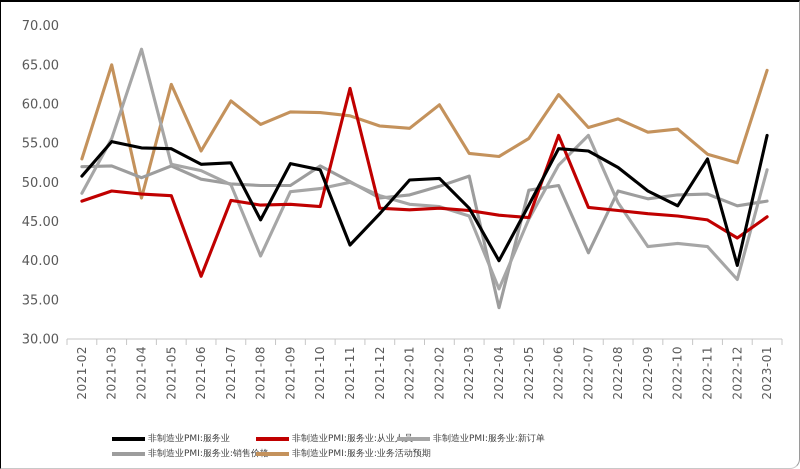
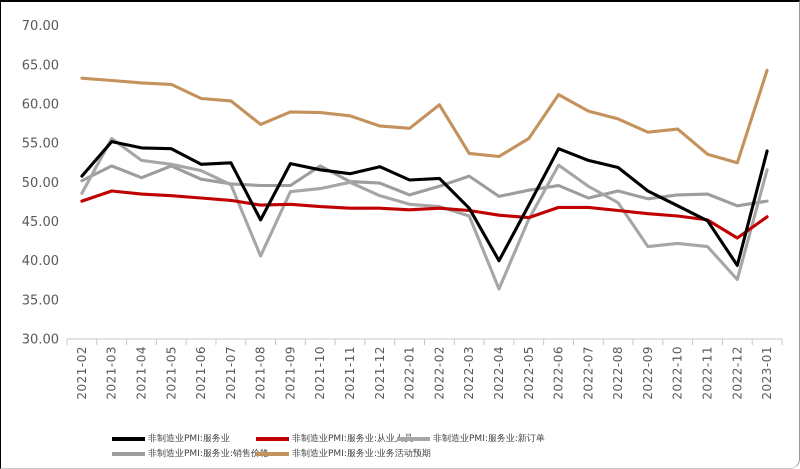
非制造业PMI:服务业:销售价格/2021-02: 52 -> 50
非制造业PMI:服务业:业务活动预期/2021-02: 53 -> 63
非制造业PMI:服务业:业务活动预期/2021-03: 65 -> 63
非制造业PMI:服务业:新订单/2021-04: 67 -> 53
非制造业PMI:服务业:业务活动预期/2021-04: 48 -> 63
非制造业PMI:服务业:从业人员/2021-06: 38 -> 48
非制造业PMI:服务业:业务活动预期/2021-06: 54 -> 61
非制造业PMI:服务业/2021-11: 42 -> 51
非制造业PMI:服务业:从业人员/2021-11: 62 -> 47
非制造业PMI:服务业/2021-12: 46 -> 52
非制造业PMI:服务业:销售价格/2021-12: 48 -> 50
非制造业PMI:服务业:销售价格/2022-04: 34 -> 48
非制造业PMI:服务业:从业人员/2022-06: 56 -> 47
非制造业PMI:服务业/2022-07: 54 -> 53
非制造业PMI:服务业:新订单/2022-07: 56 -> 50
非制造业PMI:服务业:销售价格/2022-07: 41 -> 48
非制造业PMI:服务业:业务活动预期/2022-07: 57 -> 59
非制造业PMI:服务业/2022-11: 53 -> 45
非制造业PMI:服务业/2023-01: 56 -> 54
